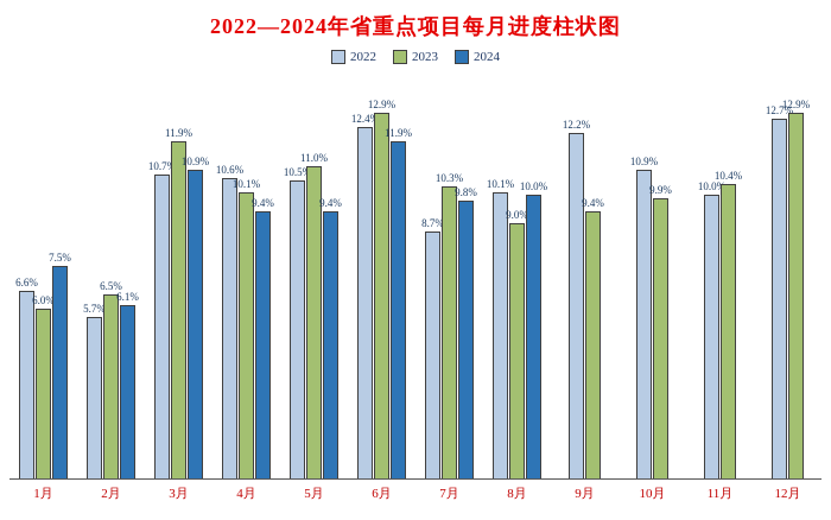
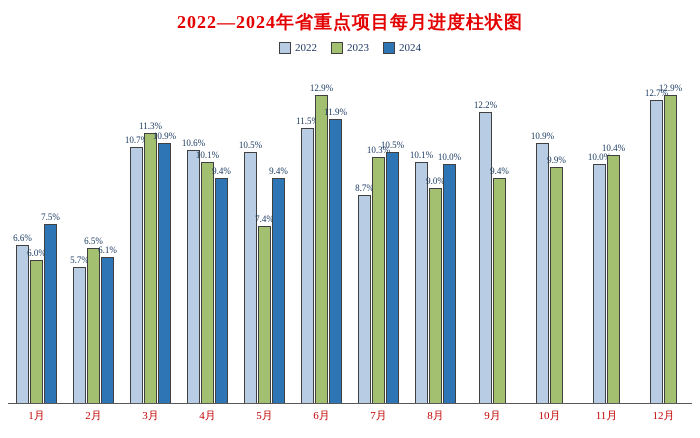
2023/3月: 11.9% -> 11.3%
2023/5月: 11.0% -> 7.4%
2022/6月: 12.4% -> 11.5%
2024/7月: 9.8% -> 10.5%
